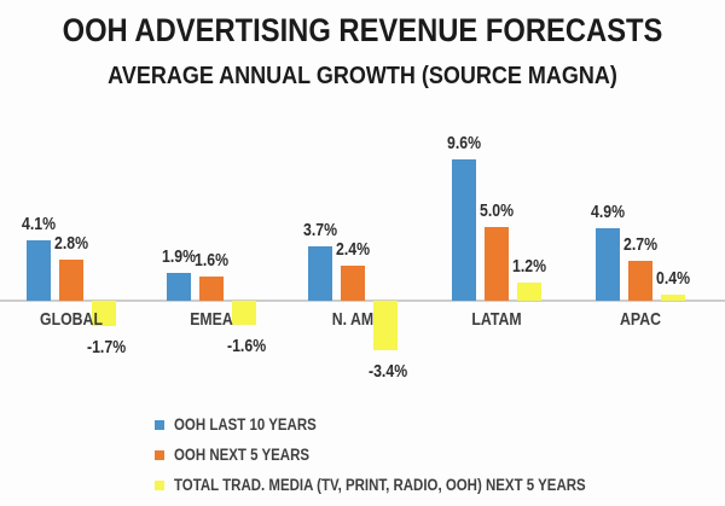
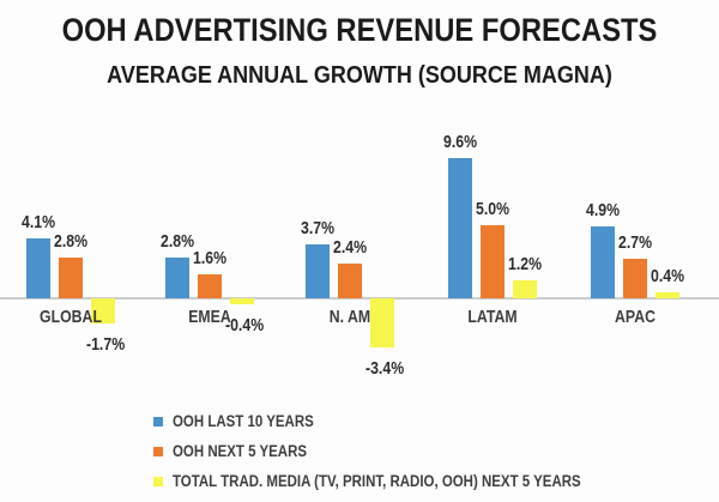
OOH LAST 10 YEARS/EMEA: 1.9% -> 2.8%
TOTAL TRAD. MEDIA (TV, PRINT, RADIO, OOH) NEXT 5 YEARS/EMEA: -1.6% -> -0.4%
